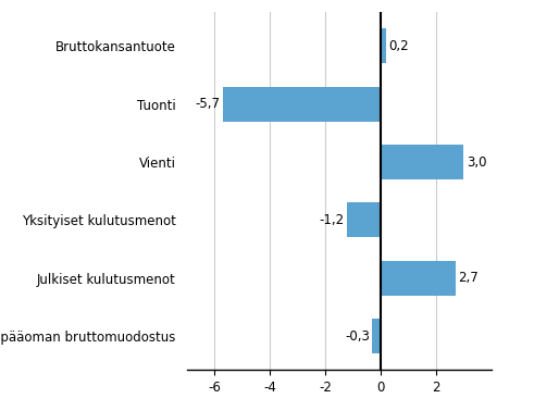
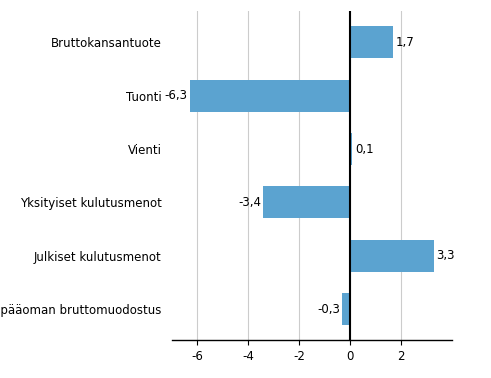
Bruttokansantuote: 0,2 -> 1,7
Tuonti: -5,7 -> -6,3
Vienti: 3,0 -> 0,1
Yksityiset kulutusmenot: -1,2 -> -3,4
Julkiset kulutusmenot: 2,7 -> 3,3
